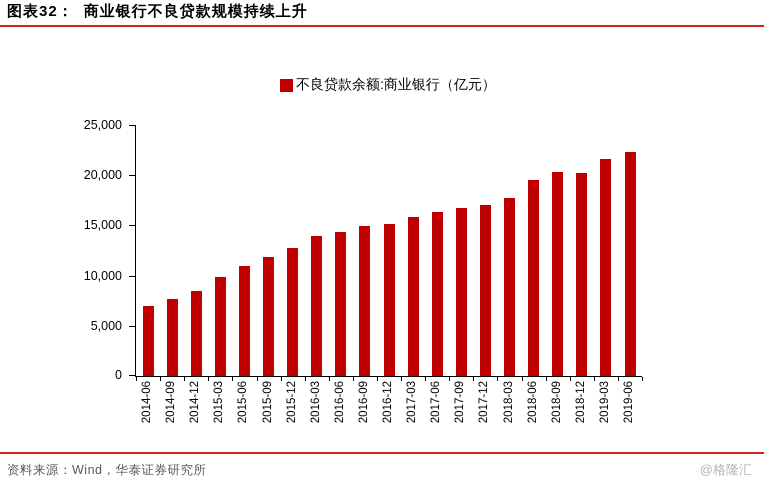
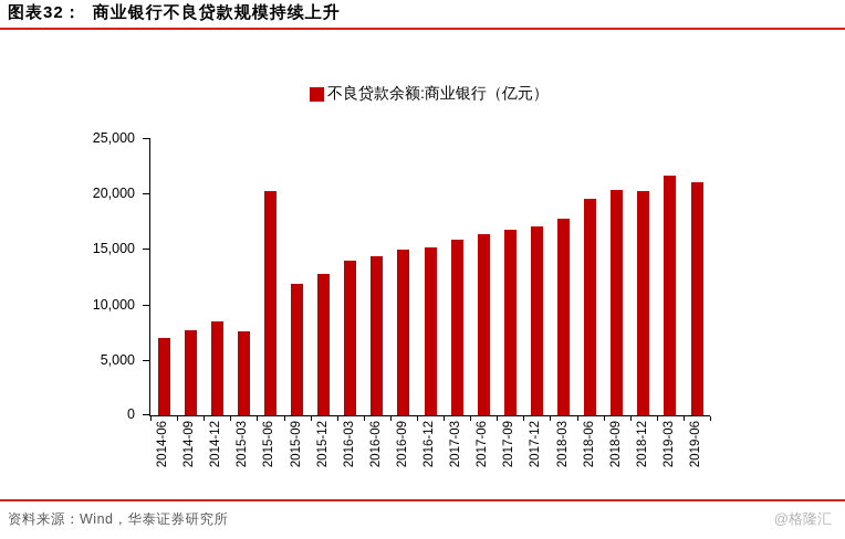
2015-03: 9800 -> 7600
2015-06: 10900 -> 20200
2019-06: 22400 -> 21000
